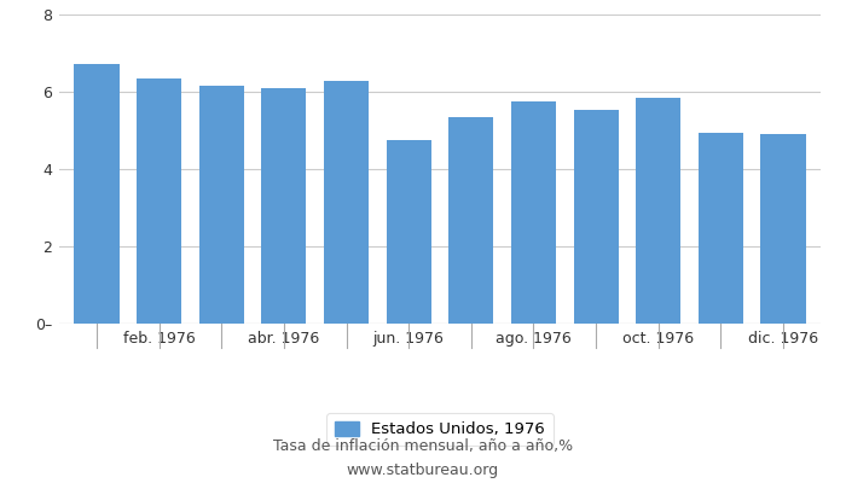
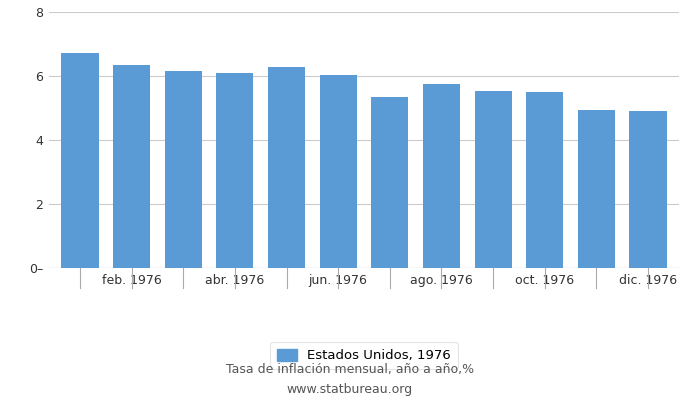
jun. 1976: 4.75 -> 6.02
oct. 1976: 5.85 -> 5.50
